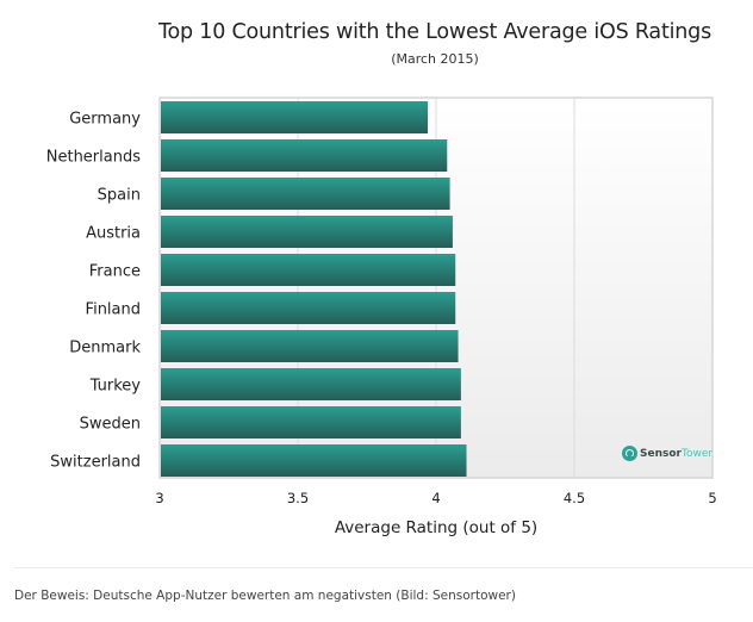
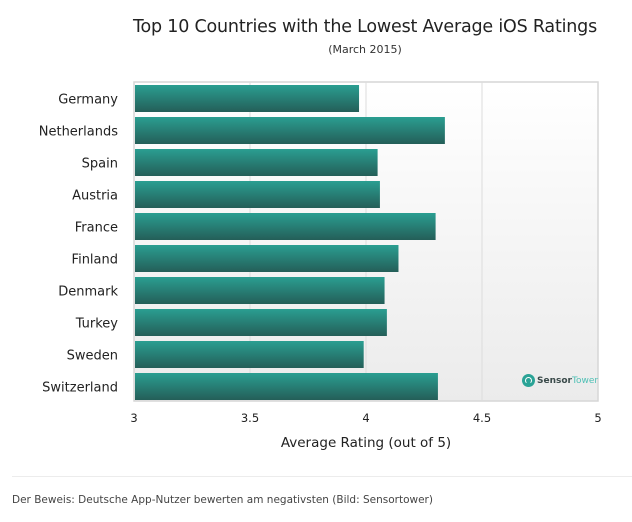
Netherlands: 4.04 -> 4.34
France: 4.07 -> 4.30
Finland: 4.07 -> 4.14
Sweden: 4.09 -> 3.99
Switzerland: 4.11 -> 4.31
